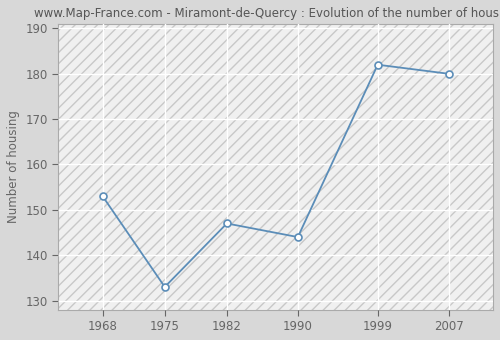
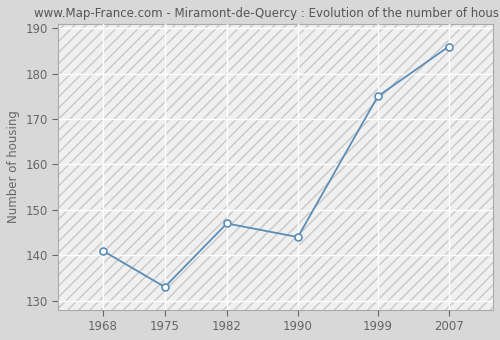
1968: 153 -> 141
1999: 182 -> 175
2007: 180 -> 186
